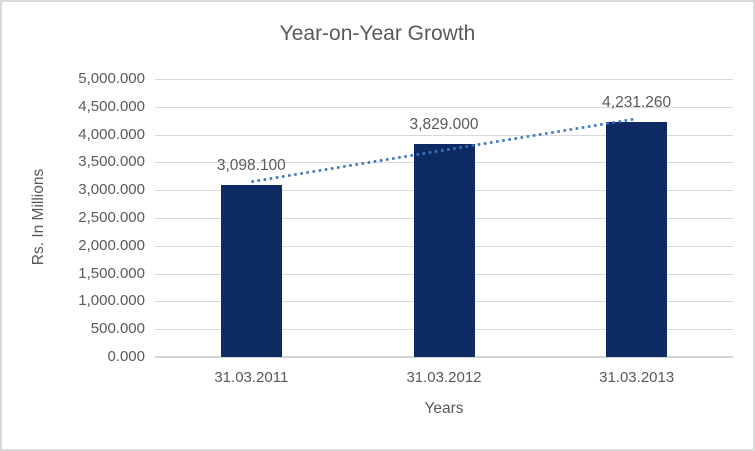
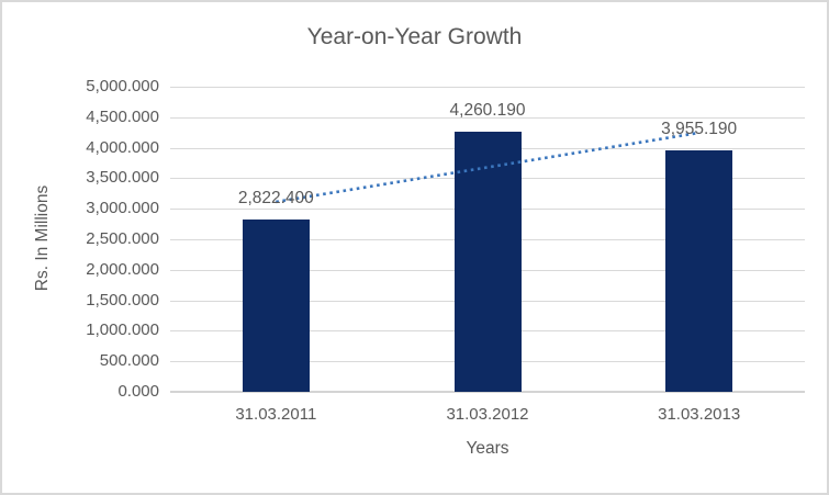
31.03.2011: 3,098.100 -> 2,822.400
31.03.2012: 3,829.000 -> 4,260.190
31.03.2013: 4,231.260 -> 3,955.190
